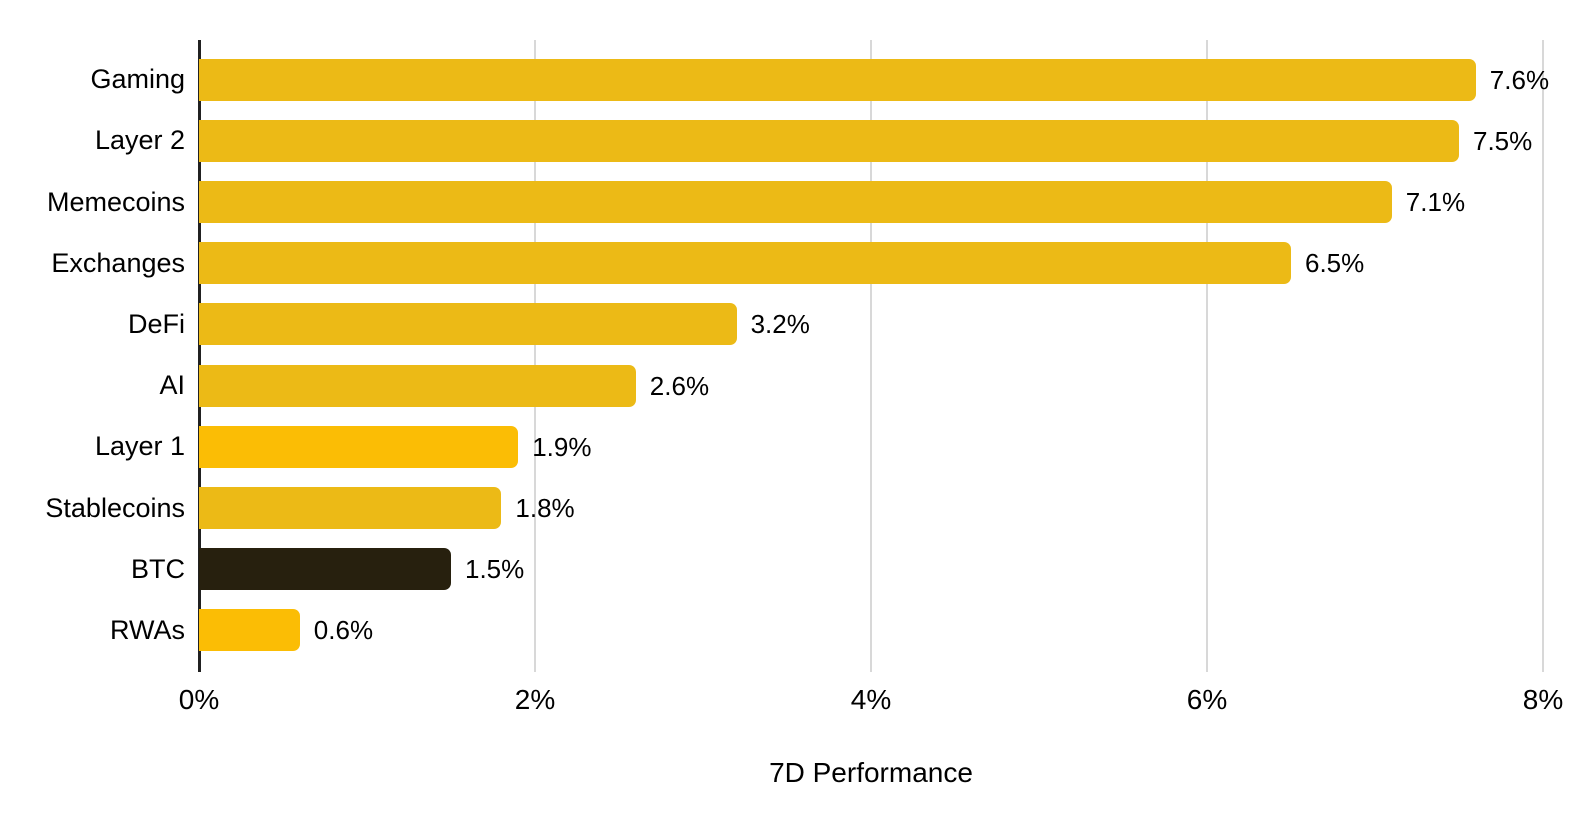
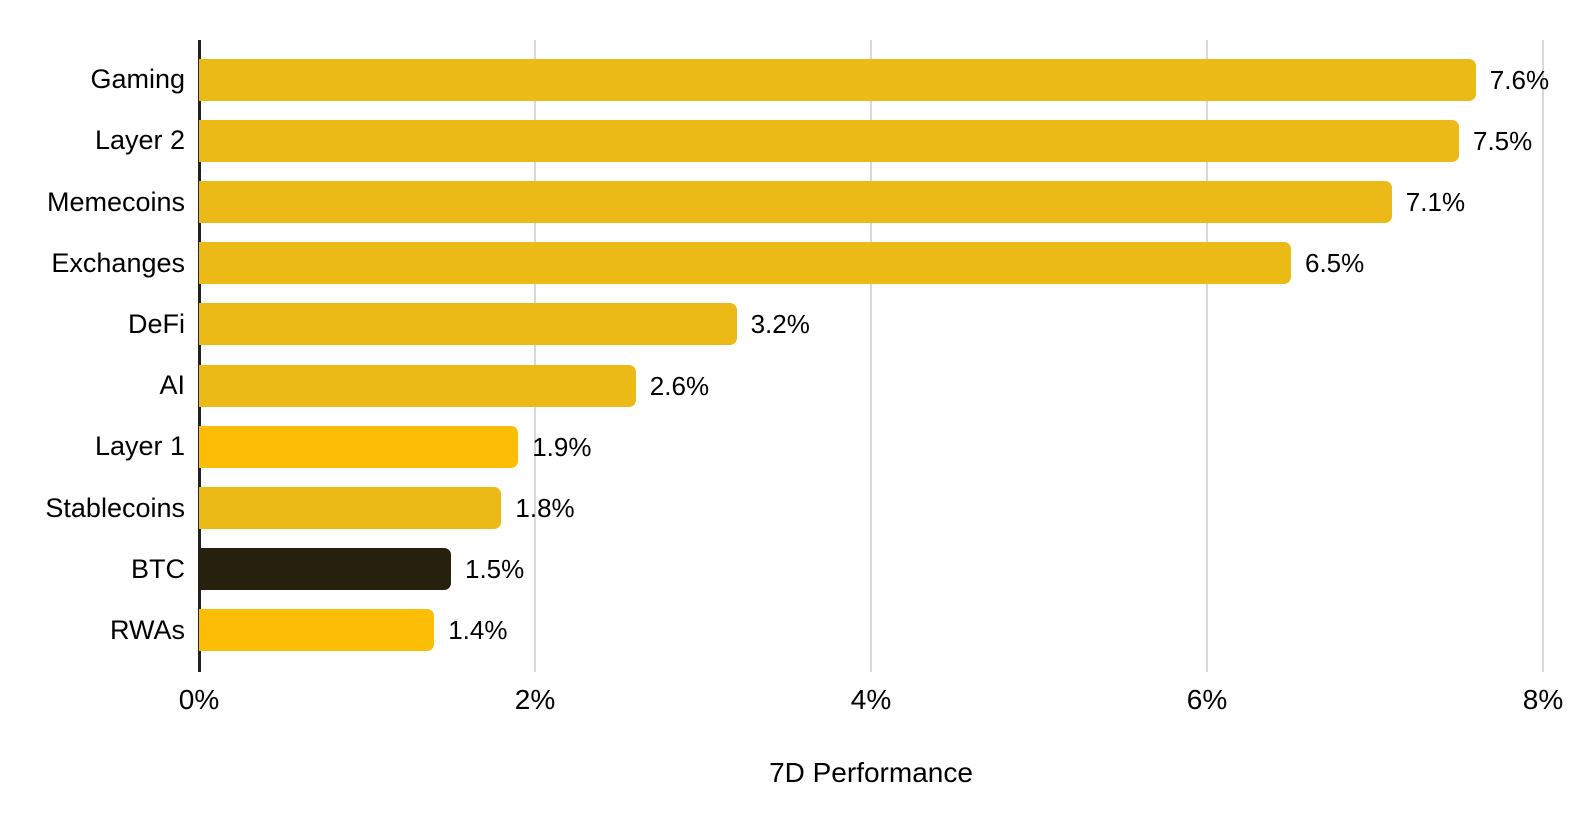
RWAs: 0.6% -> 1.4%
